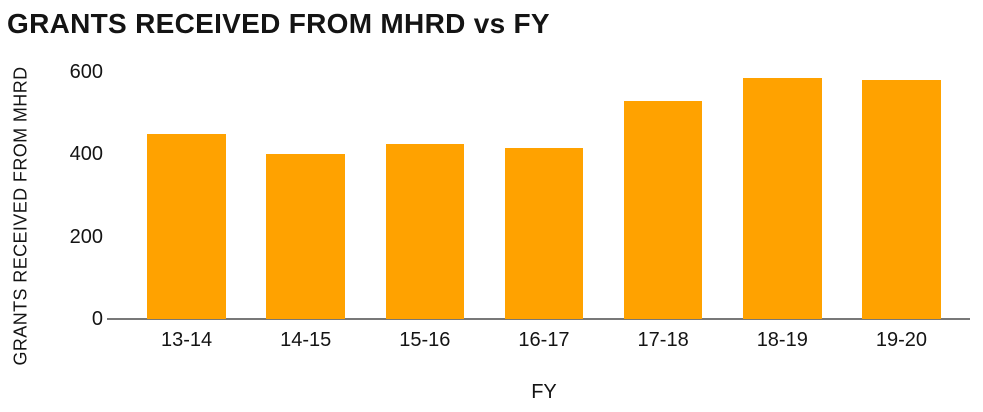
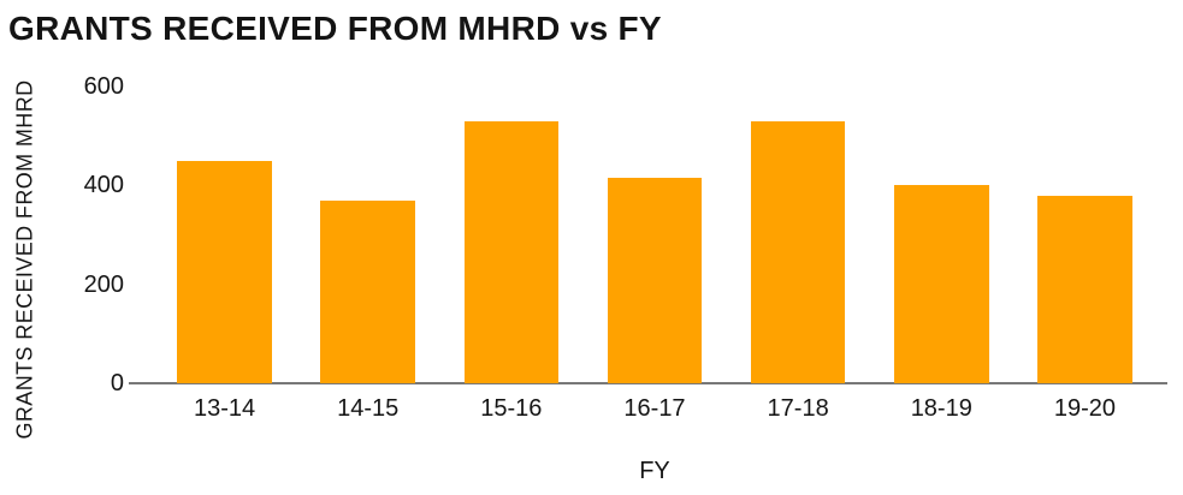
14-15: 400 -> 370
15-16: 420 -> 530
18-19: 580 -> 400
19-20: 580 -> 380
